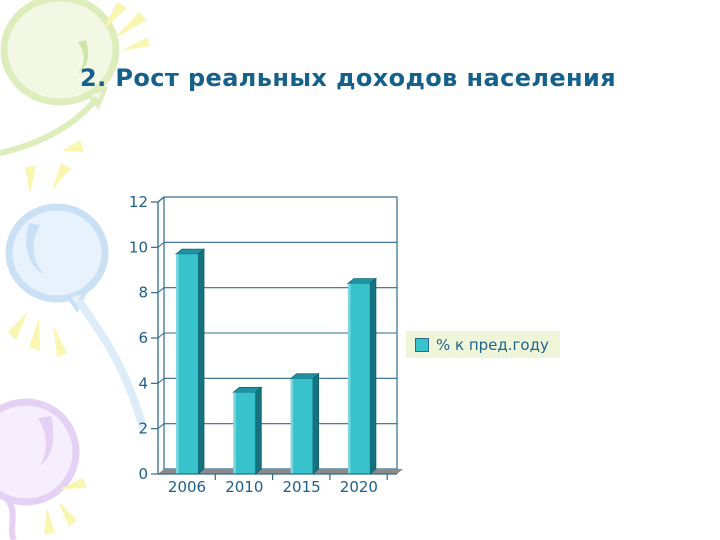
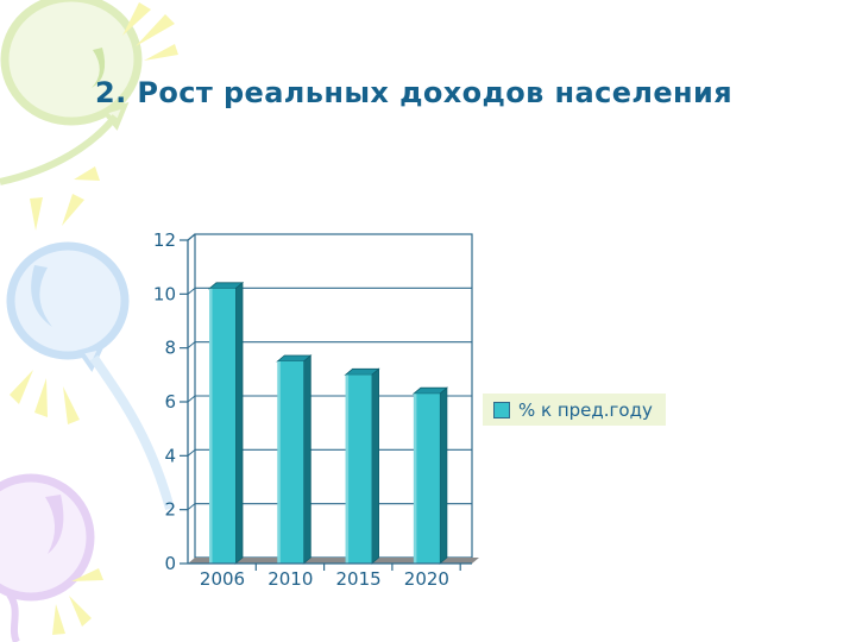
2006: 9.7 -> 10.2
2010: 3.6 -> 7.5
2015: 4.2 -> 7.0
2020: 8.4 -> 6.3
